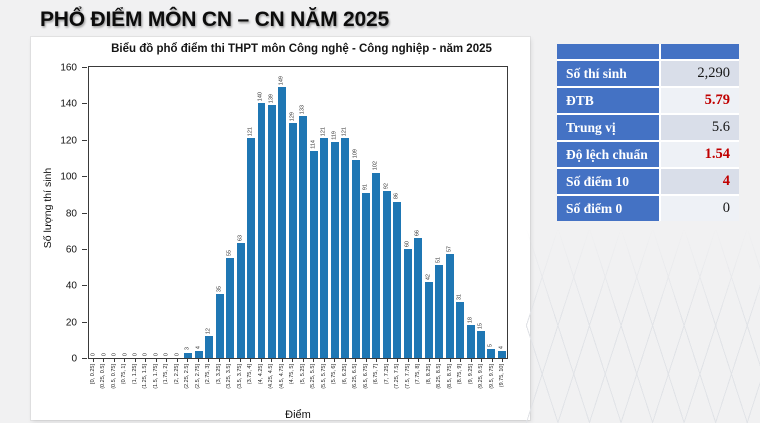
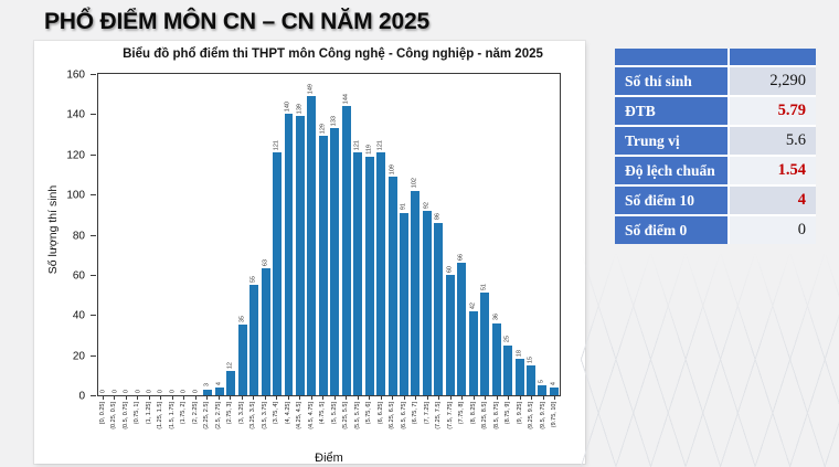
(5.25, 5.5]: 114 -> 144
(8.5, 8.75]: 57 -> 36
(8.75, 9]: 31 -> 25
